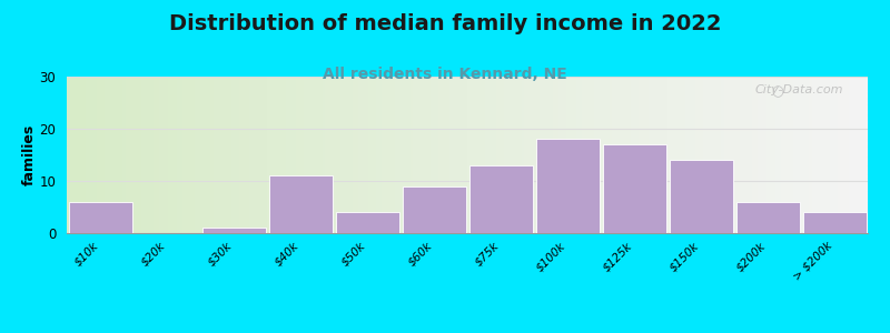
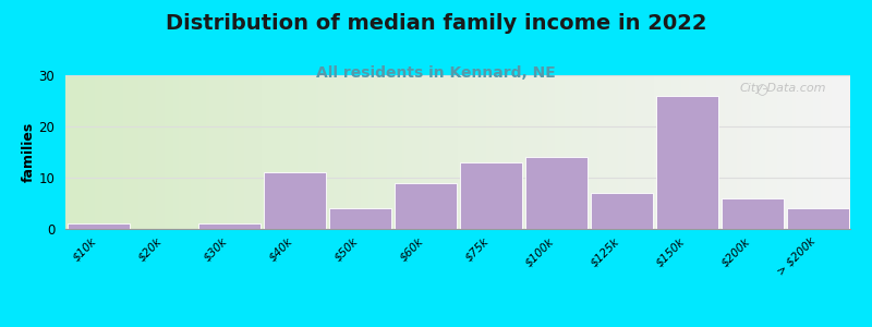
$10k: 6 -> 1
$100k: 18 -> 14
$125k: 17 -> 7
$150k: 14 -> 26
